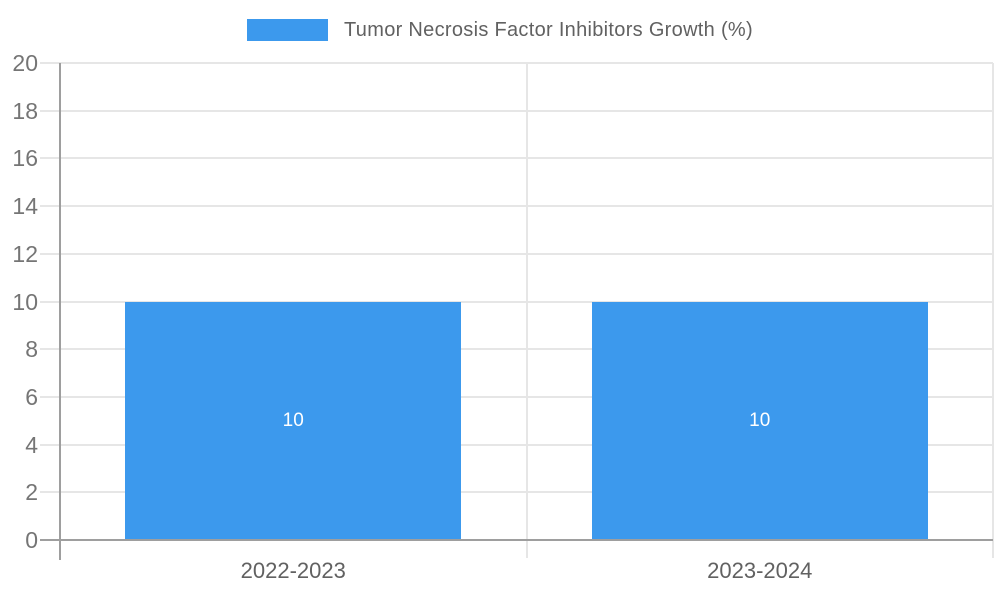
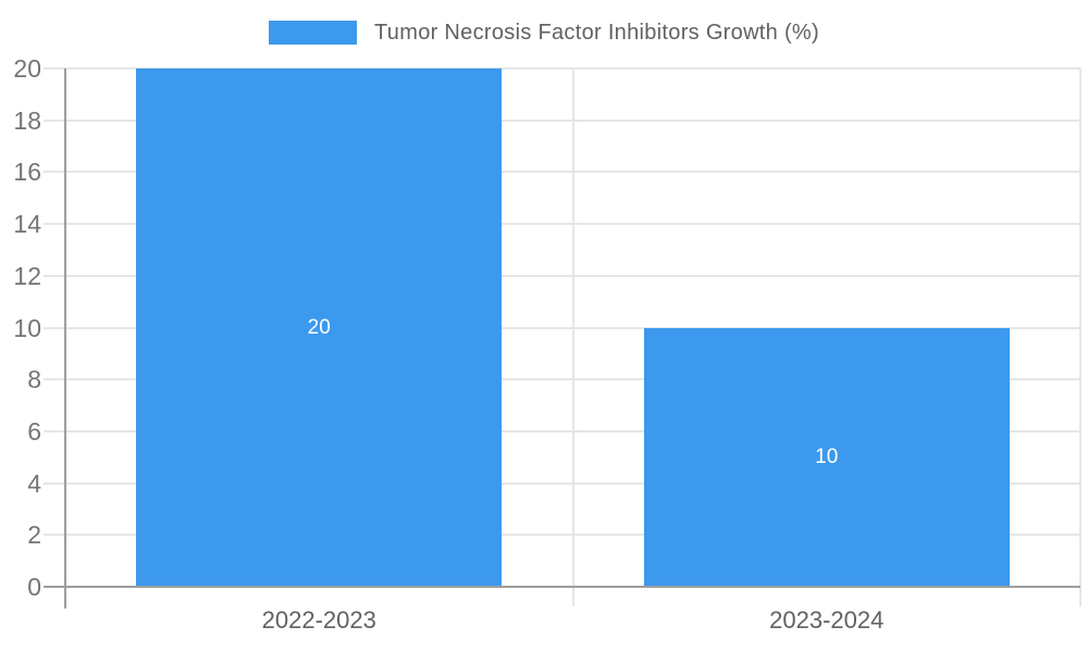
2022-2023: 10 -> 20
